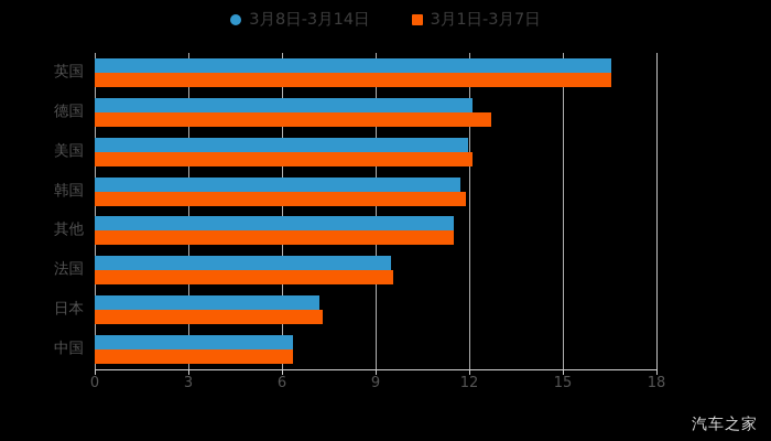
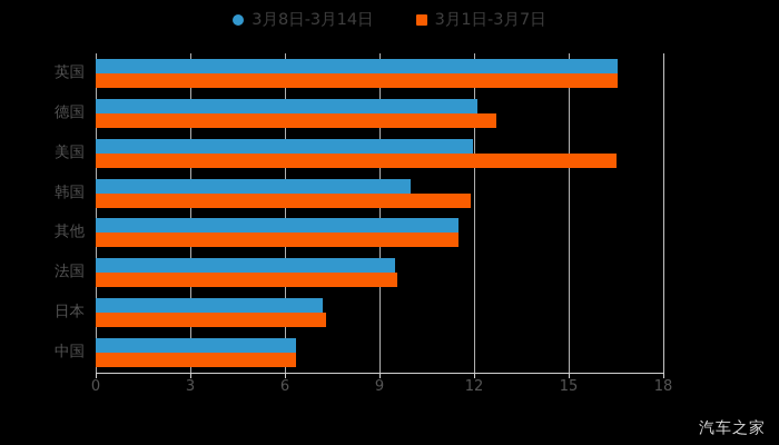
3月1日-3月7日/美国: 12.1 -> 16.5
3月8日-3月14日/韩国: 11.7 -> 10.0
